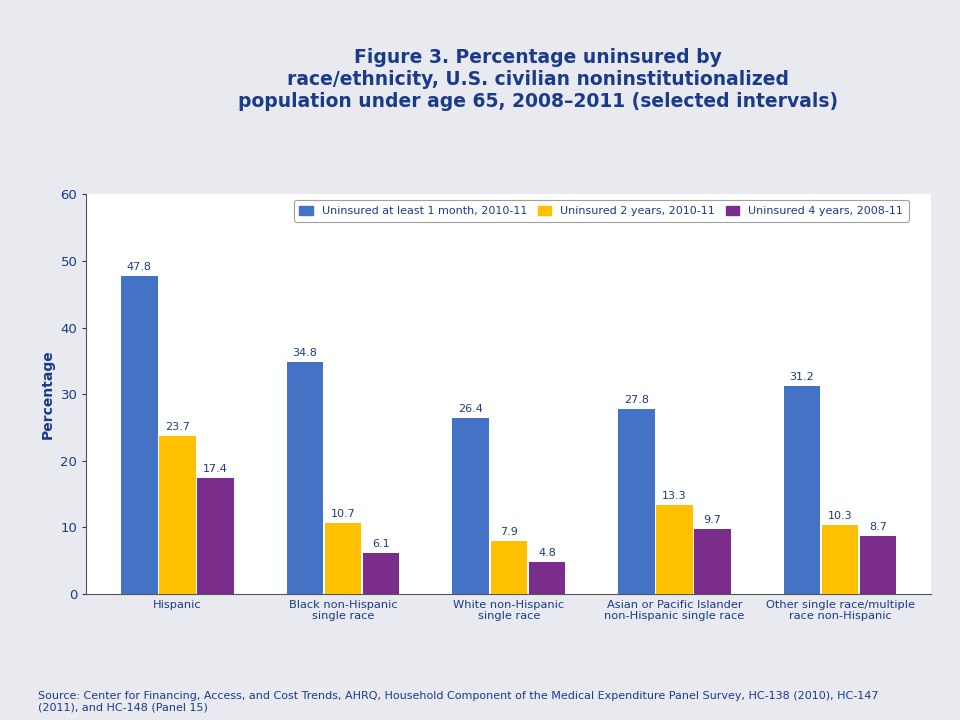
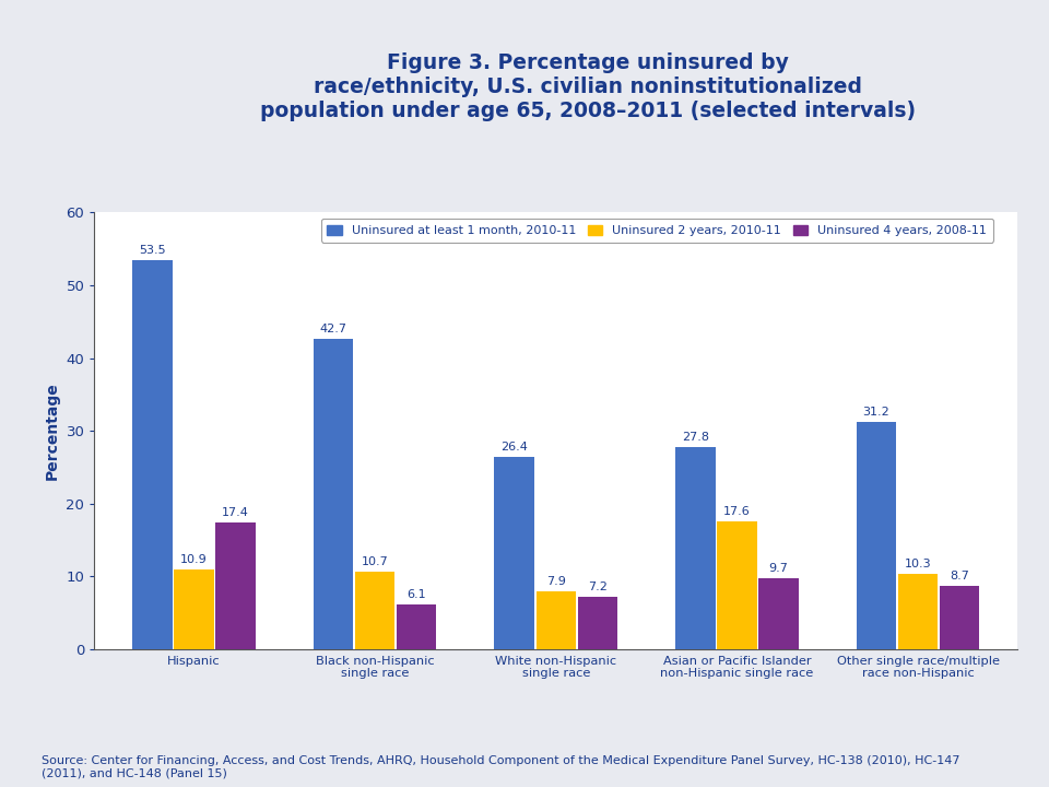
Uninsured at least 1 month, 2010-11/Hispanic: 47.8 -> 53.5
Uninsured 2 years, 2010-11/Hispanic: 23.7 -> 10.9
Uninsured at least 1 month, 2010-11/Black non-Hispanic single race: 34.8 -> 42.7
Uninsured 4 years, 2008-11/White non-Hispanic single race: 4.8 -> 7.2
Uninsured 2 years, 2010-11/Asian or Pacific Islander non-Hispanic single race: 13.3 -> 17.6
